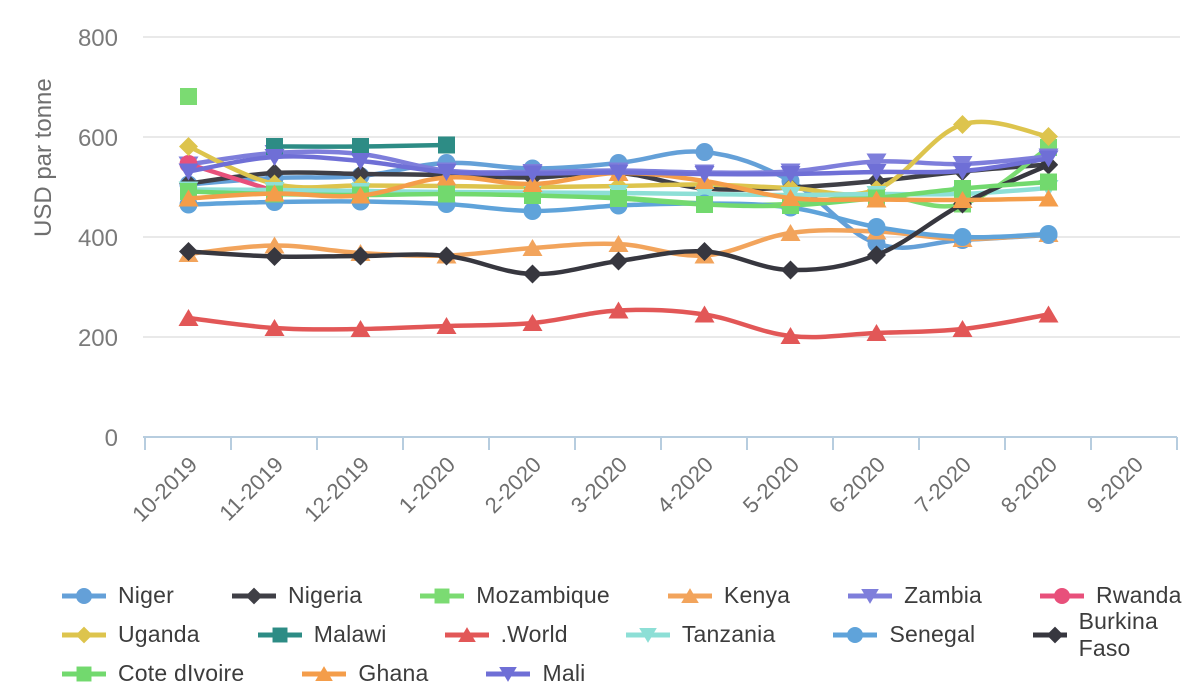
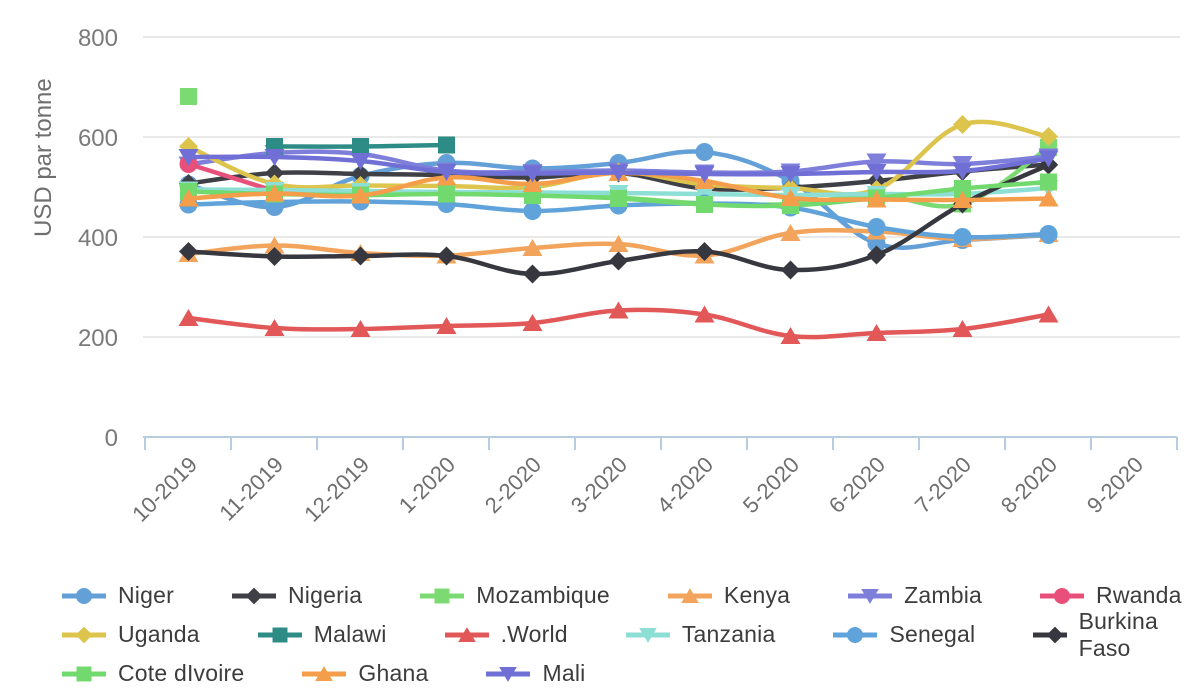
Mali/10-2019: 530 -> 560
Niger/11-2019: 520 -> 460
Uganda/3-2020: 500 -> 530
